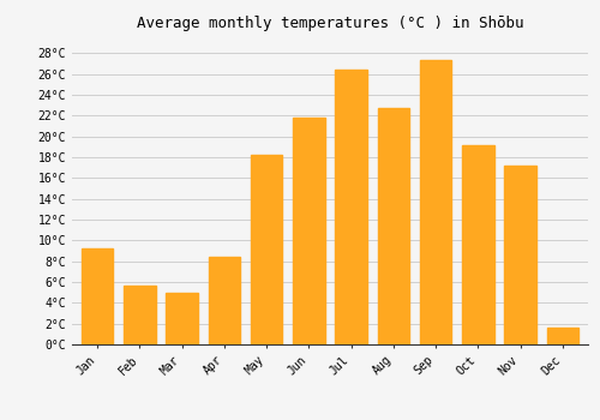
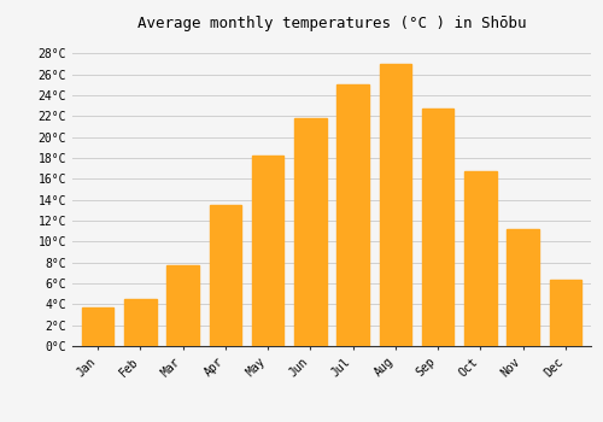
Jan: 9.2°C -> 3.7°C
Feb: 5.6°C -> 4.5°C
Mar: 5.0°C -> 7.7°C
Apr: 8.4°C -> 13.5°C
Jul: 26.4°C -> 25.1°C
Aug: 22.8°C -> 27.0°C
Sep: 27.4°C -> 22.7°C
Oct: 19.2°C -> 16.7°C
Nov: 17.2°C -> 11.2°C
Dec: 1.6°C -> 6.4°C
